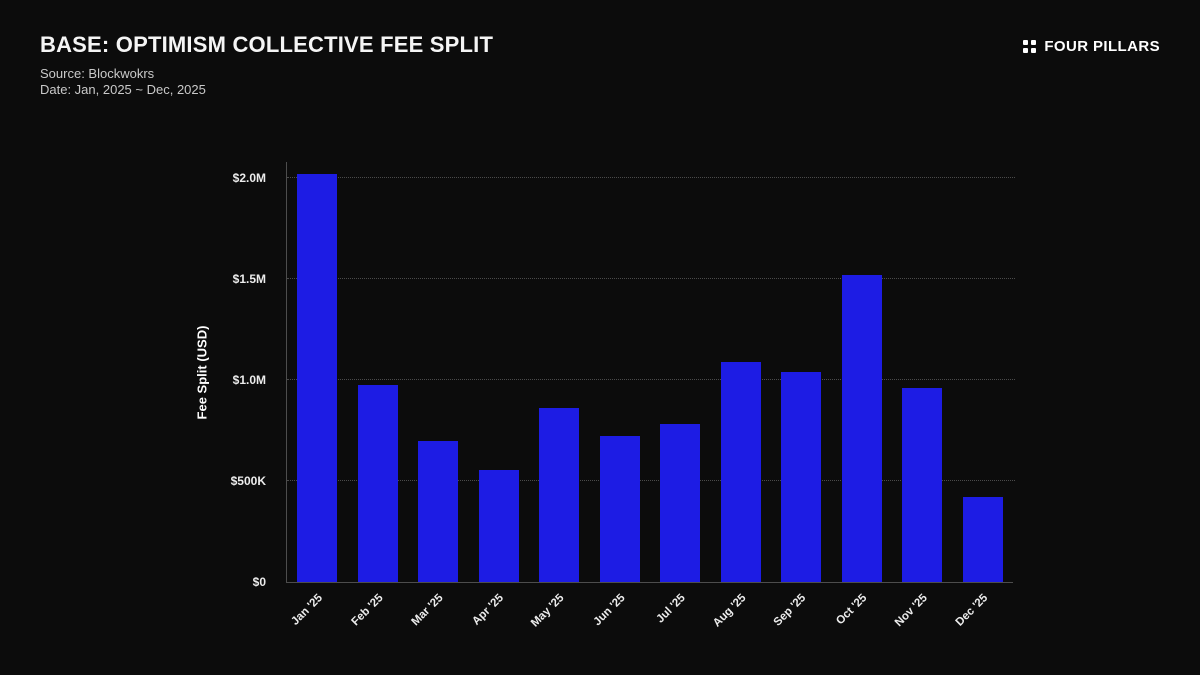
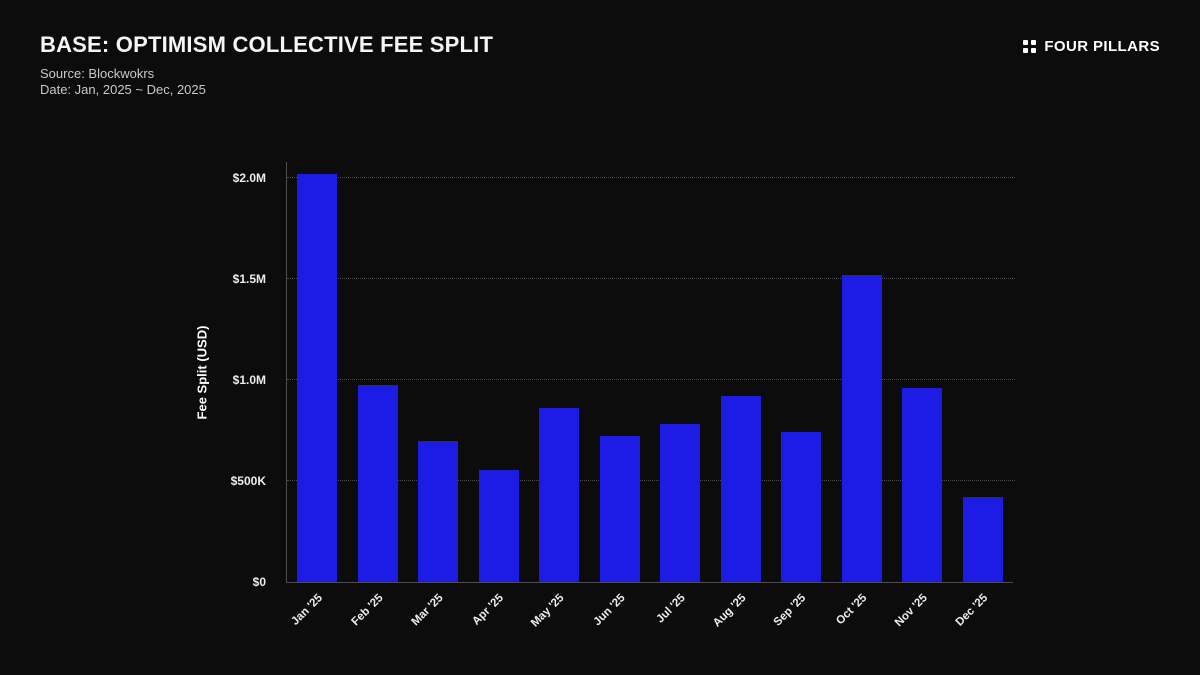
Aug '25: $1.09M -> $0.92M
Sep '25: $1.04M -> $0.74M
